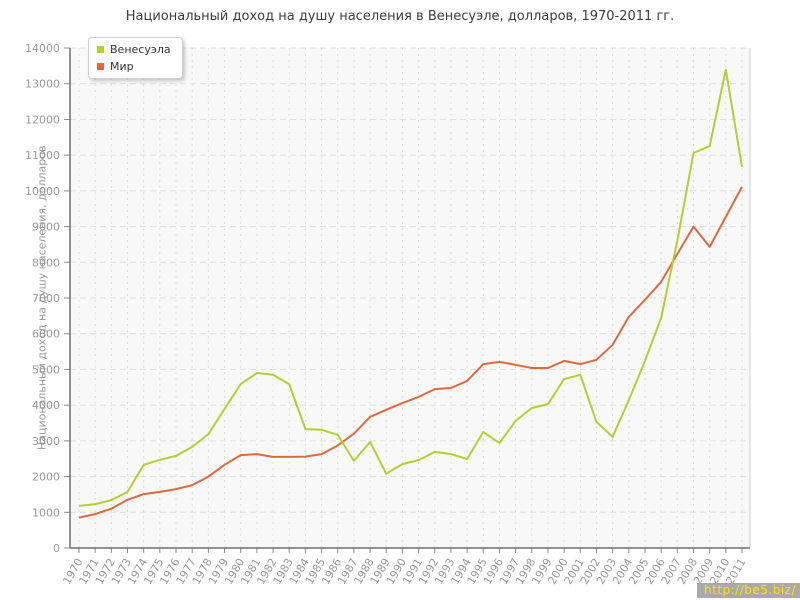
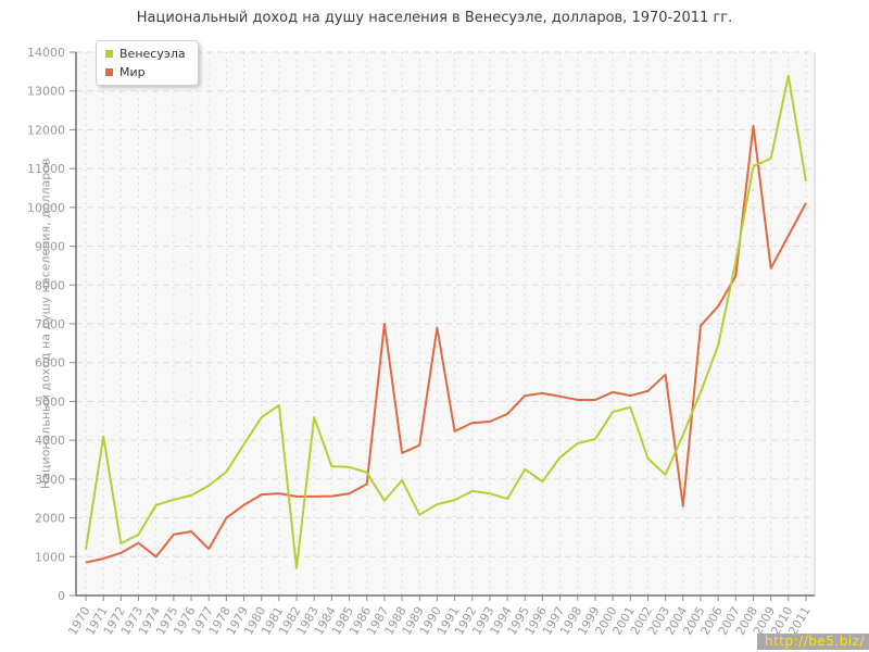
Венесуэла/1971: 1200 -> 4100
Мир/1974: 1500 -> 1000
Мир/1977: 1800 -> 1200
Венесуэла/1982: 4800 -> 700
Мир/1987: 3200 -> 7000
Мир/1990: 4100 -> 6900
Мир/2004: 6500 -> 2300
Мир/2008: 9000 -> 12100
